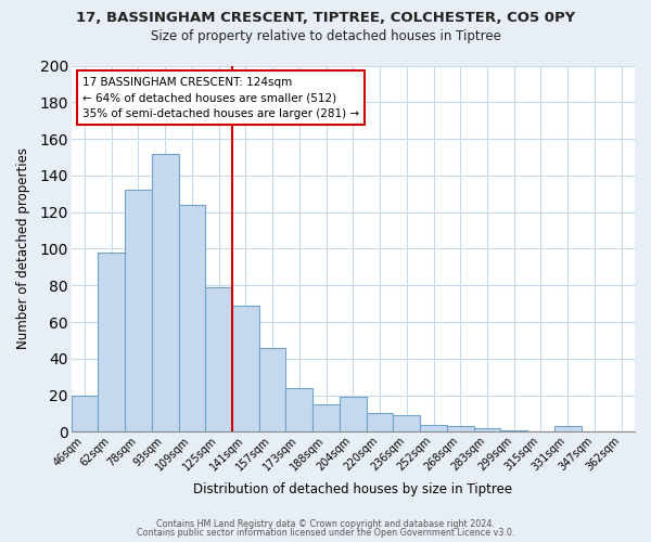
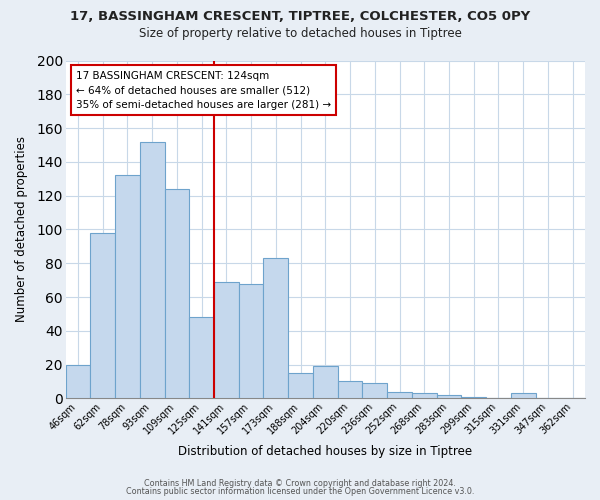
125sqm: 79 -> 48
157sqm: 46 -> 68
173sqm: 24 -> 83
